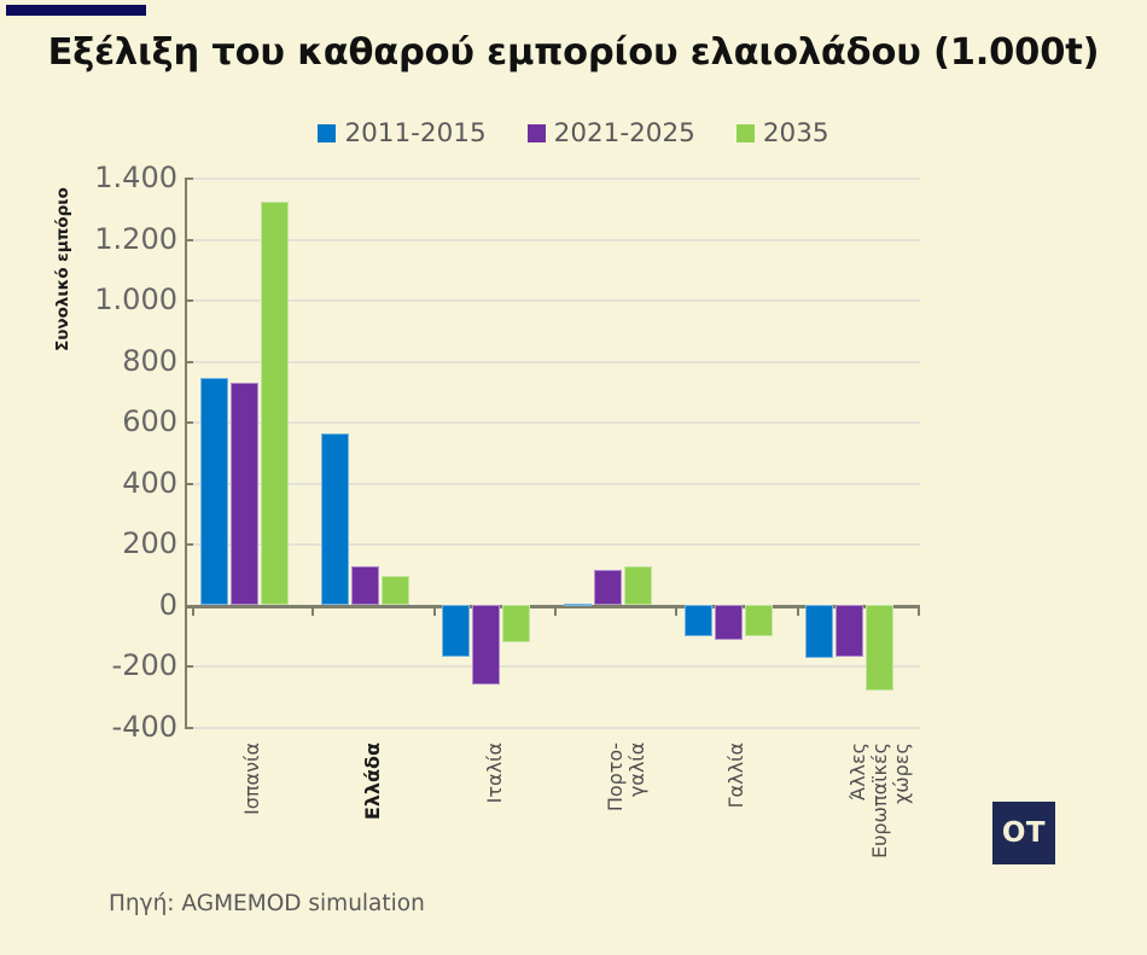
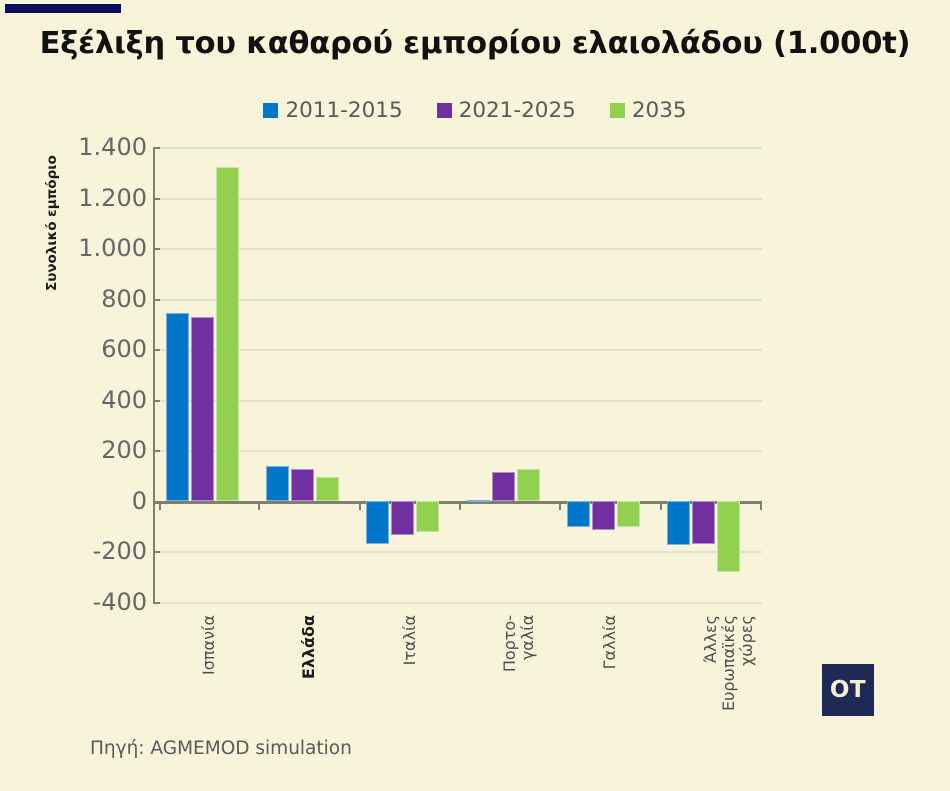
2011-2015/Ελλάδα: 560 -> 140
2021-2025/Ιταλία: -260 -> -140
